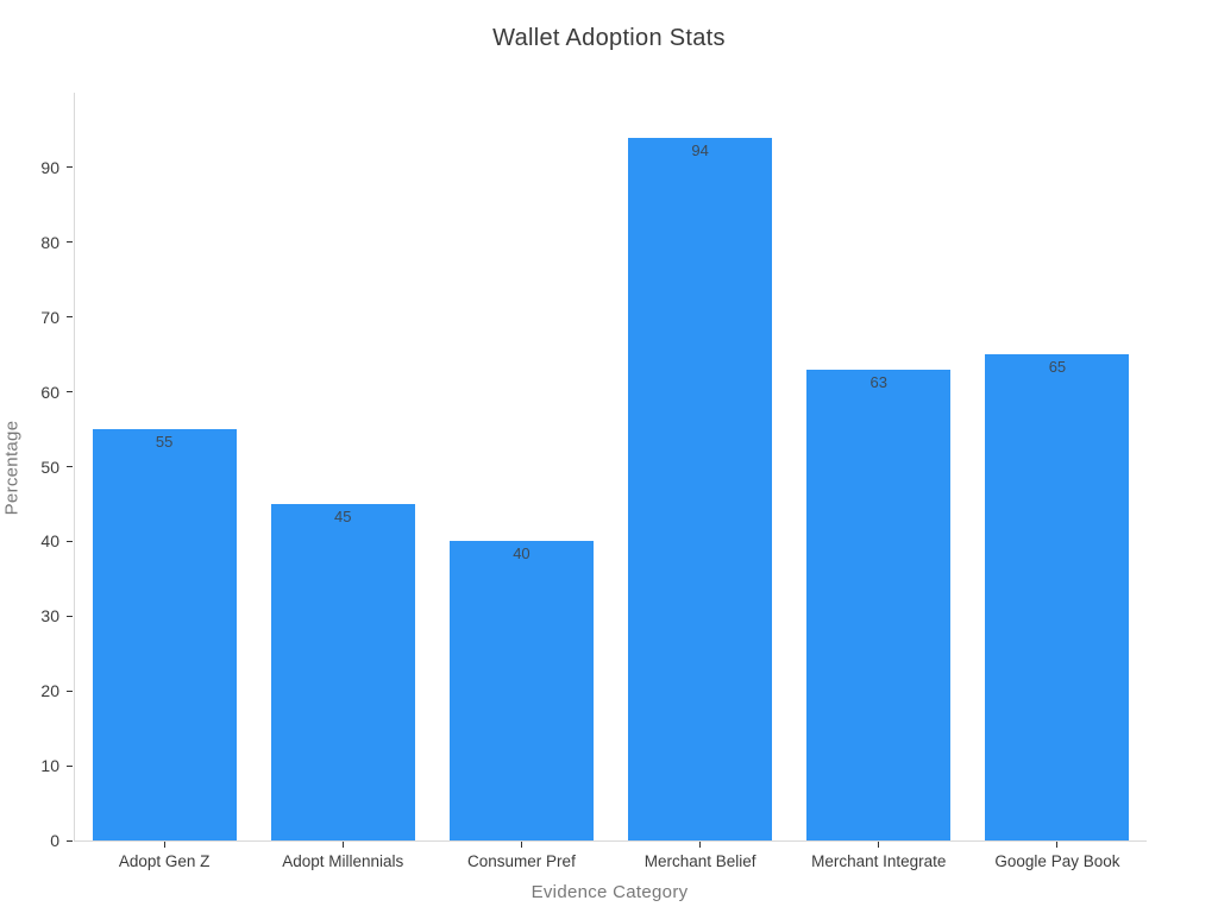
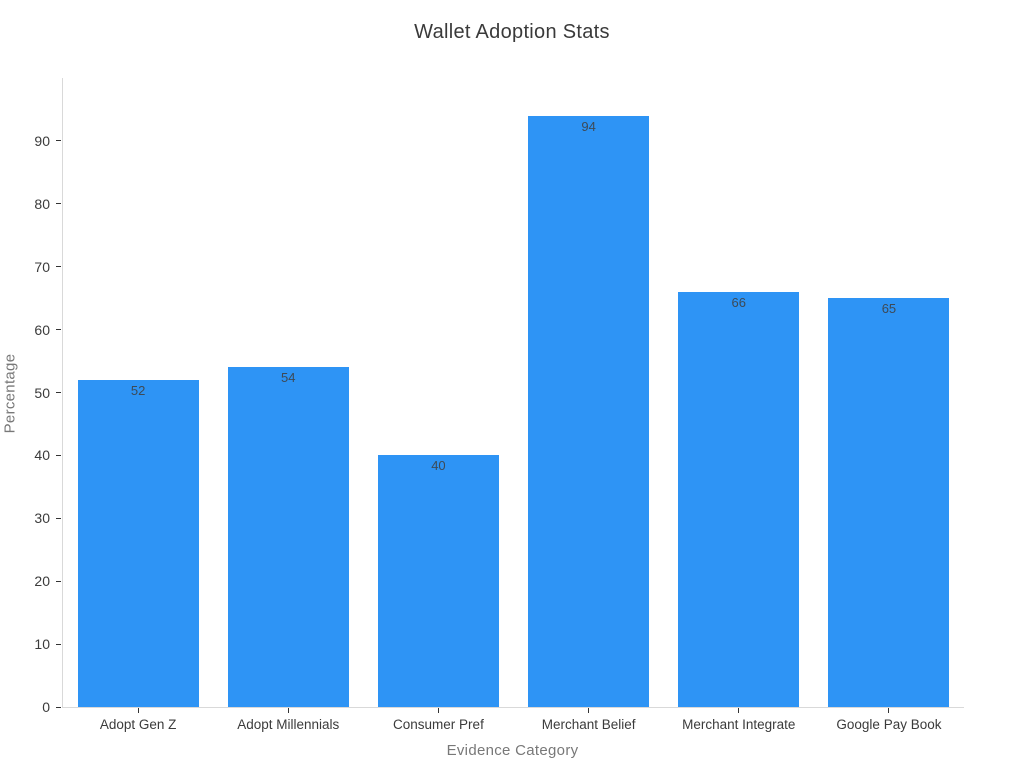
Adopt Gen Z: 55 -> 52
Adopt Millennials: 45 -> 54
Merchant Integrate: 63 -> 66
